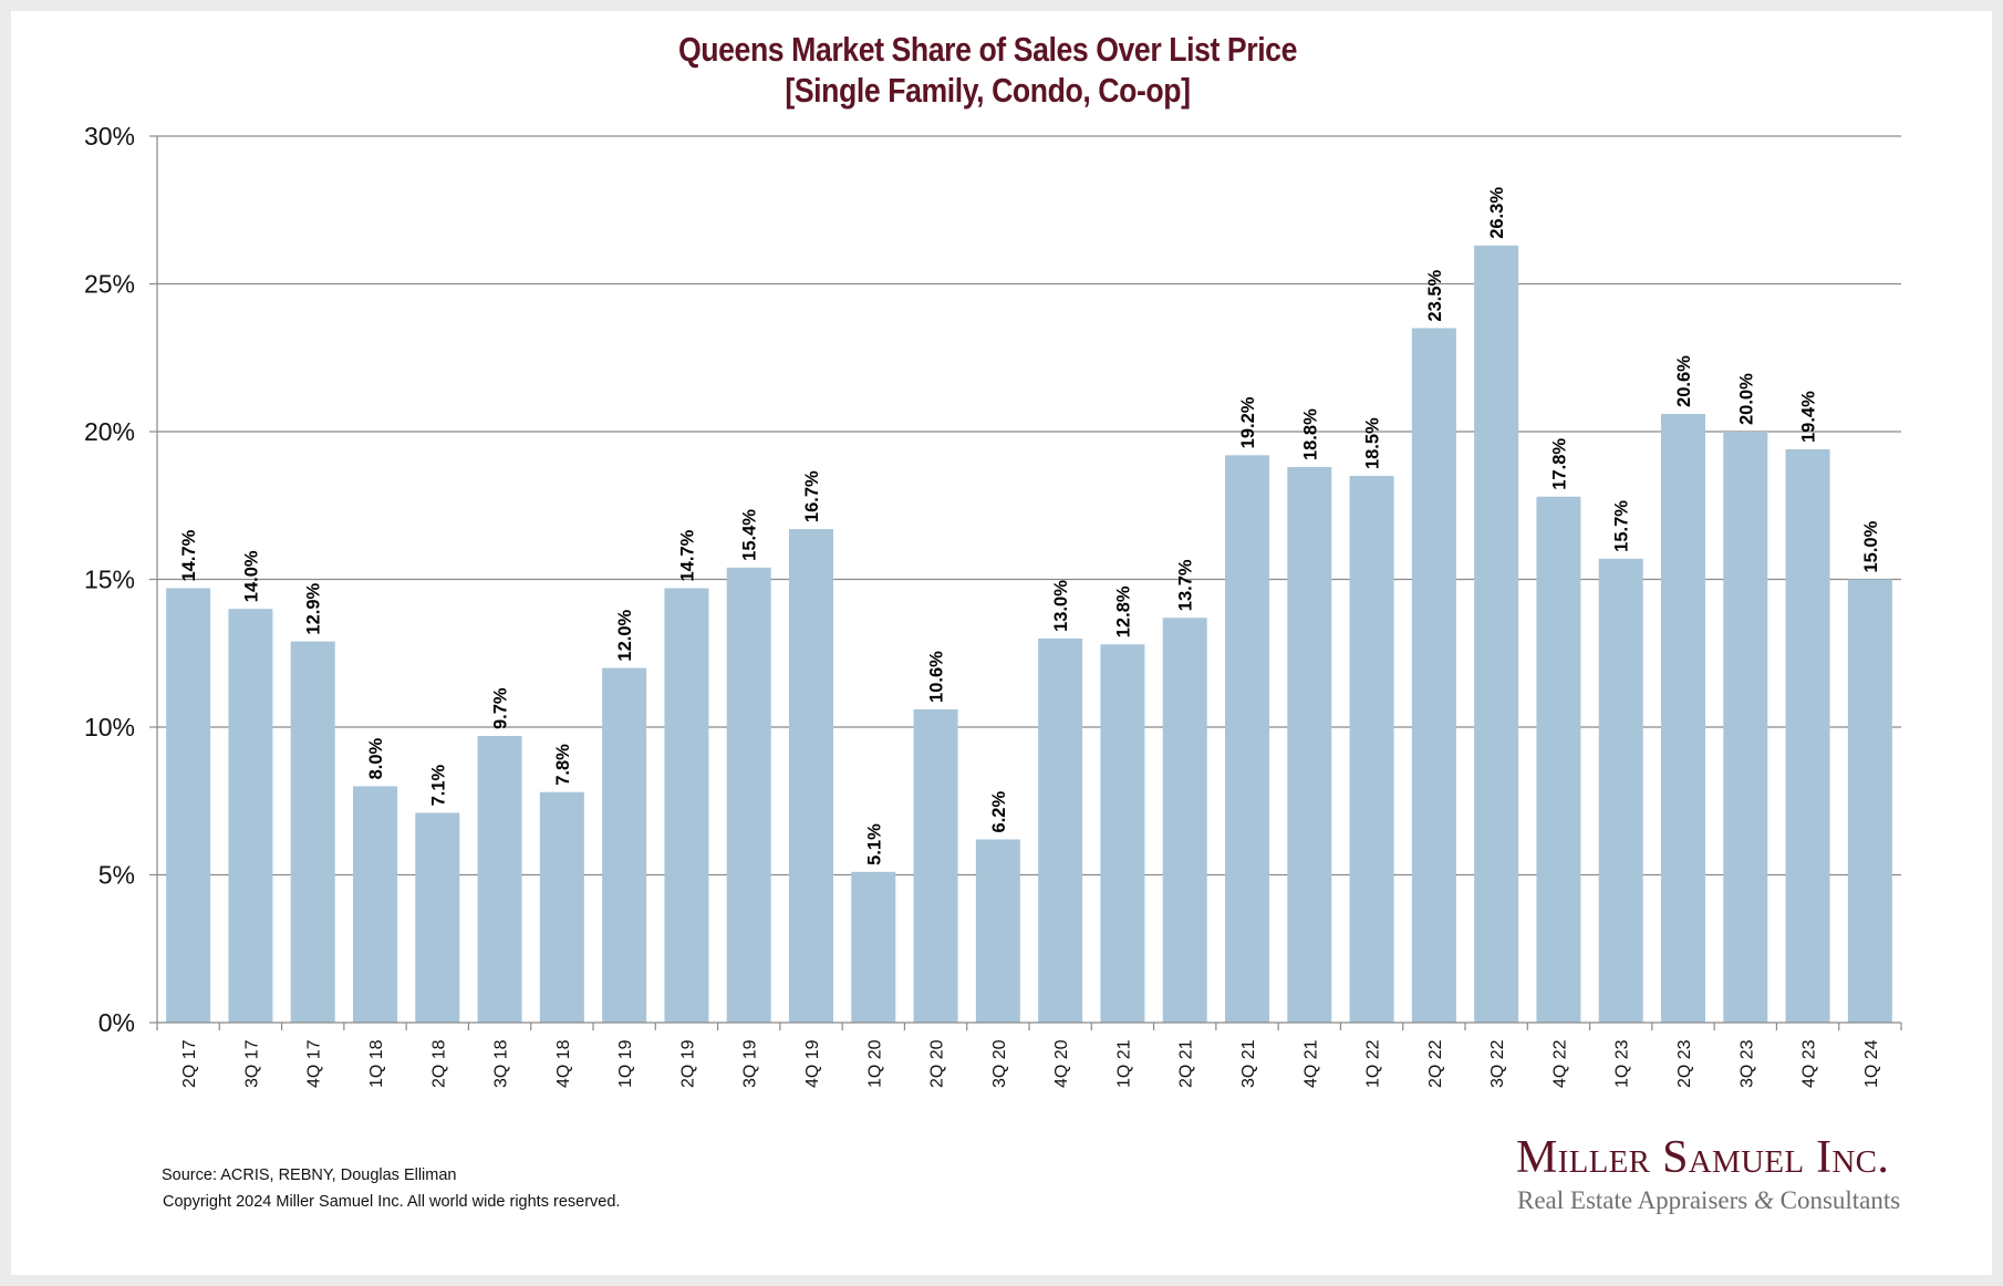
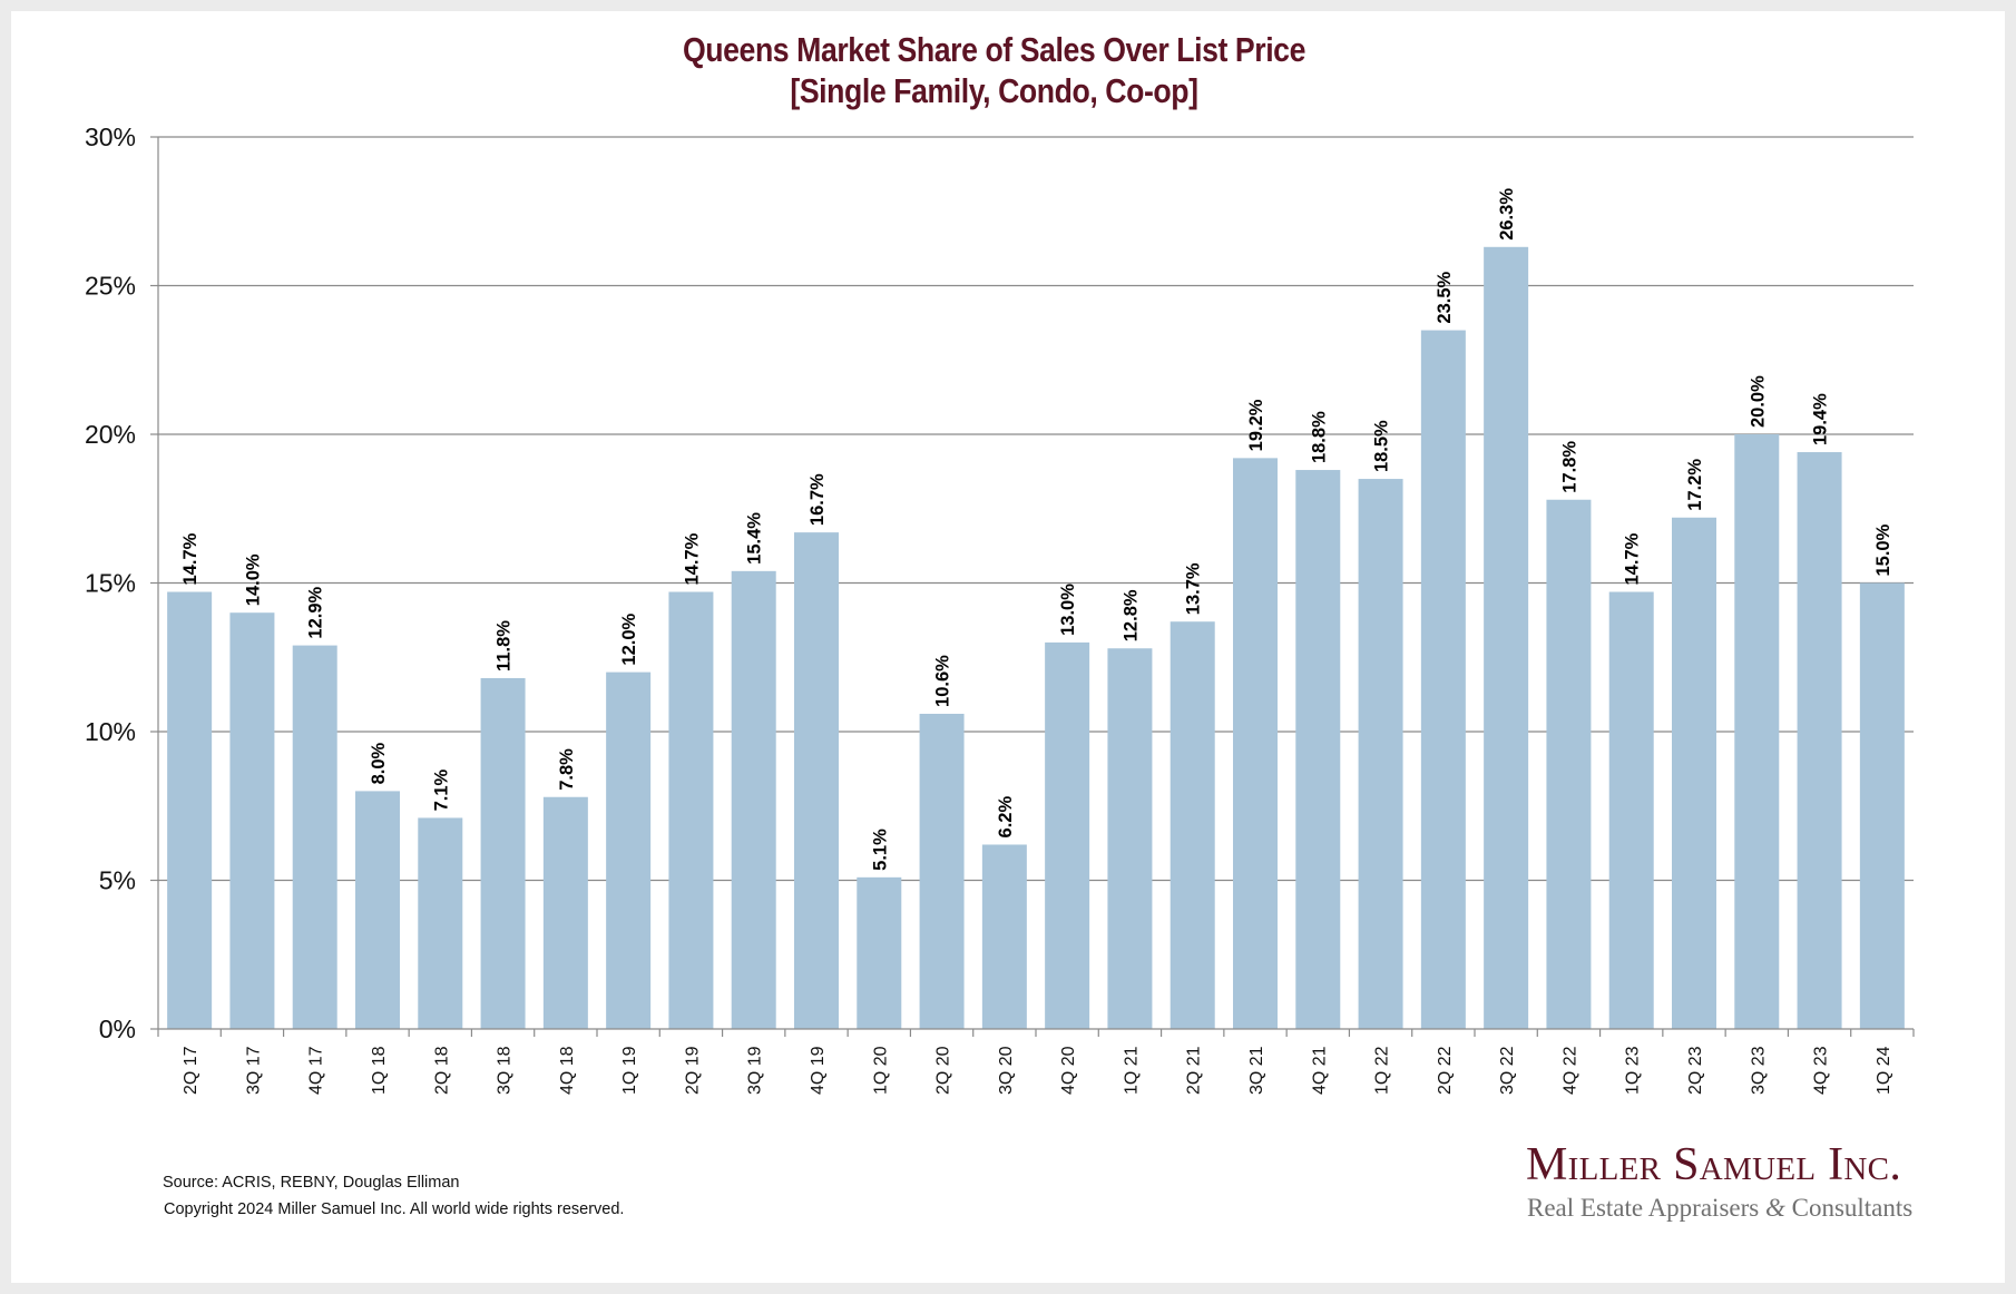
3Q 18: 9.7% -> 11.8%
1Q 23: 15.7% -> 14.7%
2Q 23: 20.6% -> 17.2%
